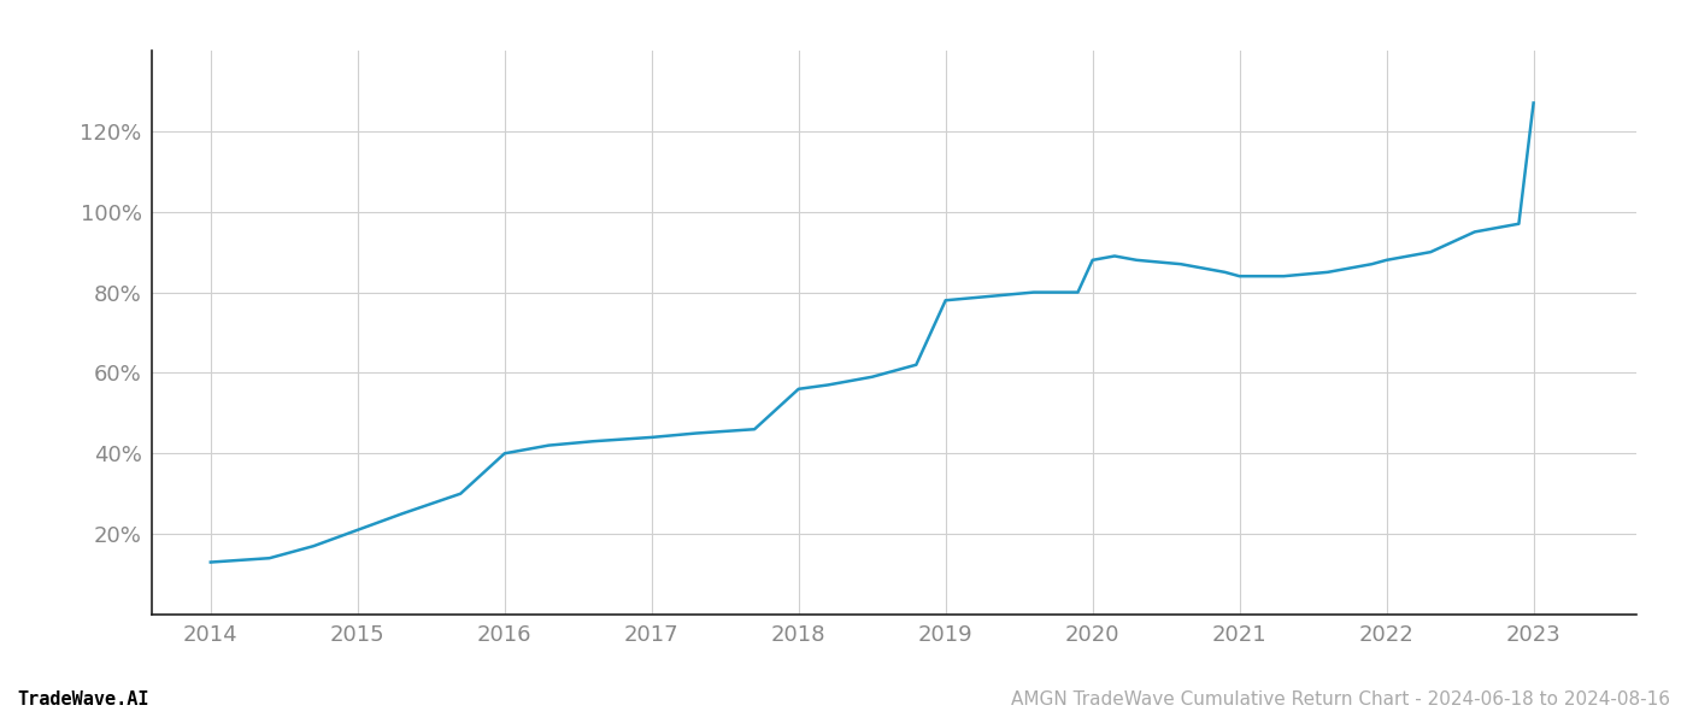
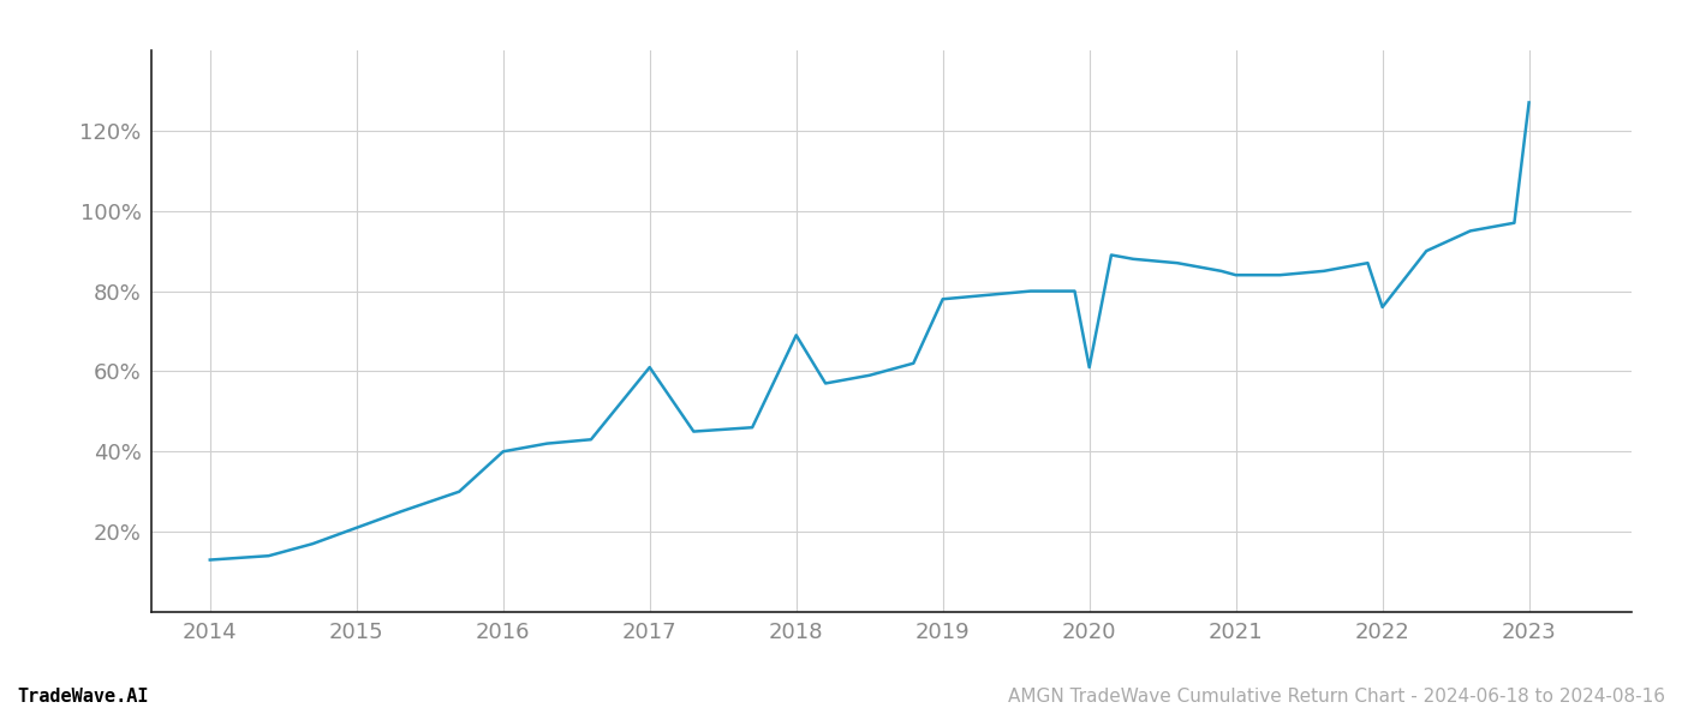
2017: 44% -> 61%
2018: 56% -> 69%
2020: 88% -> 61%
2022: 88% -> 76%
